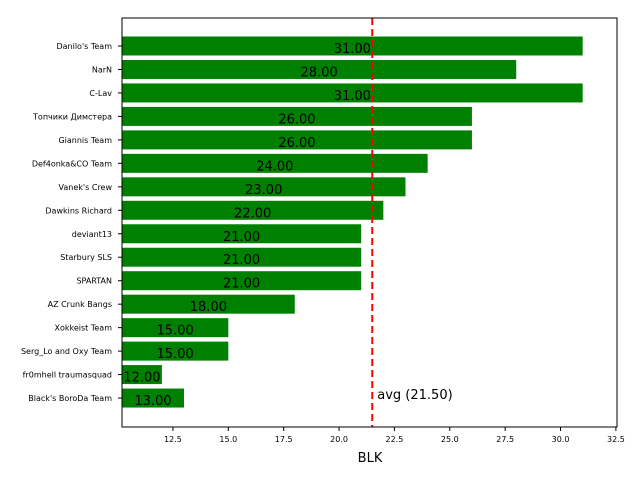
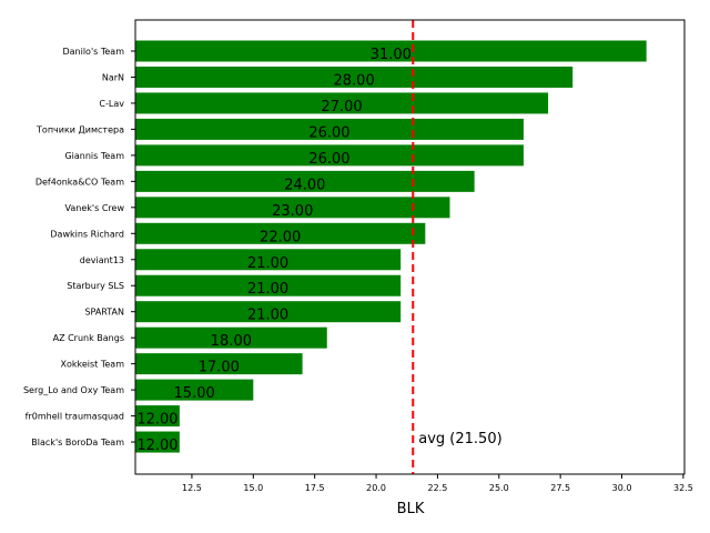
C-Lav: 31.00 -> 27.00
Xokkeist Team: 15.00 -> 17.00
Black's BoroDa Team: 13.00 -> 12.00
